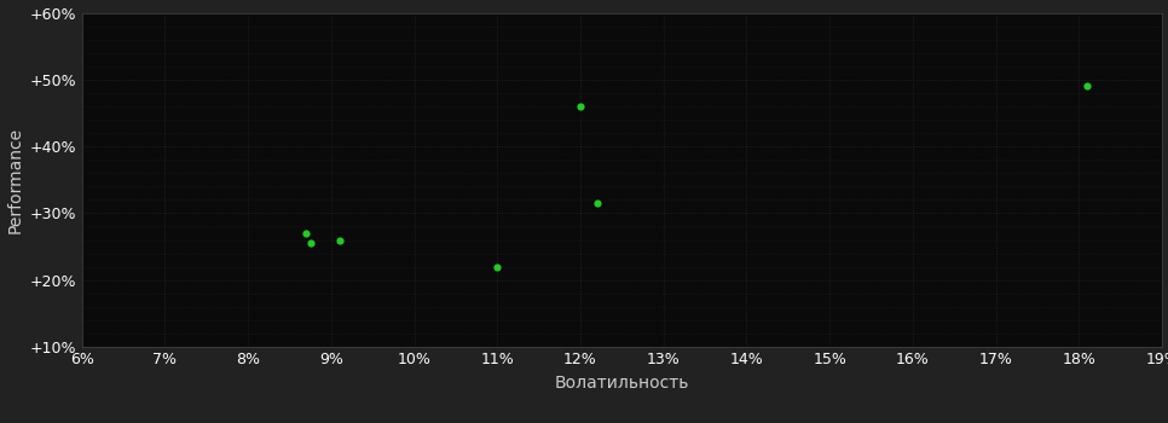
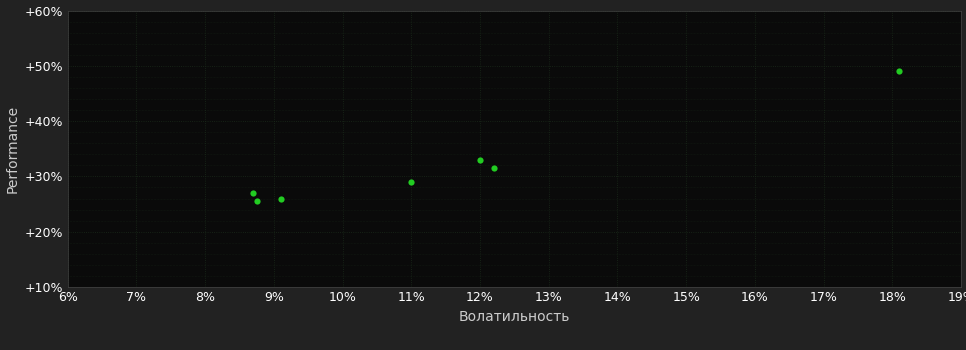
11%: 22.0% -> 29.0%
12%: 46.0% -> 33.0%
